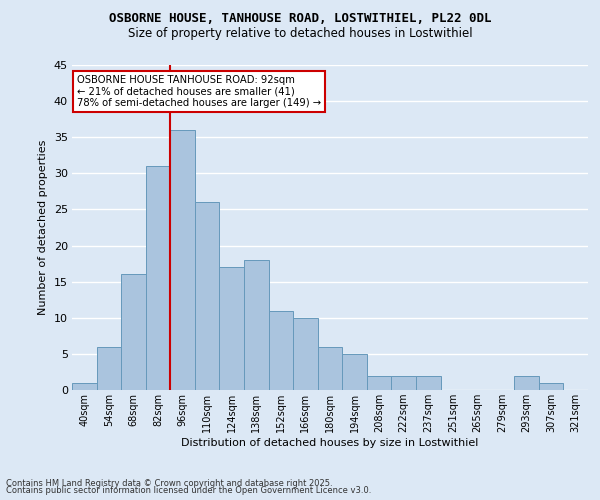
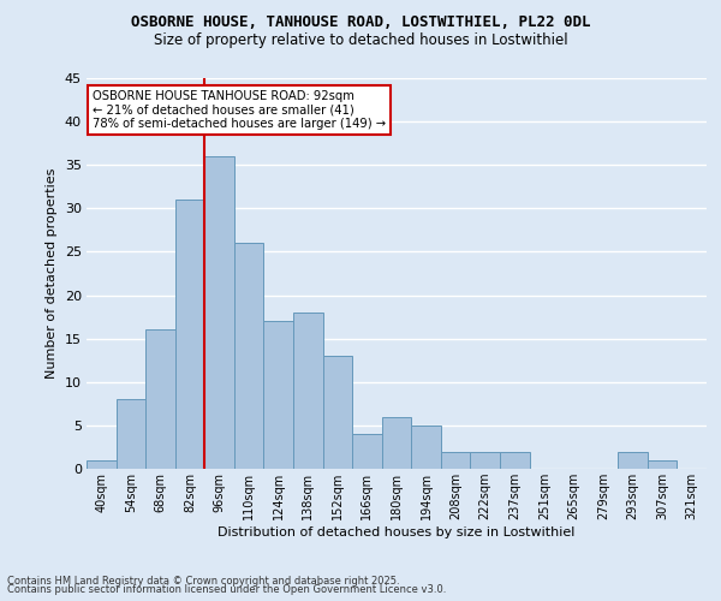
54sqm: 6 -> 8
152sqm: 11 -> 13
166sqm: 10 -> 4
